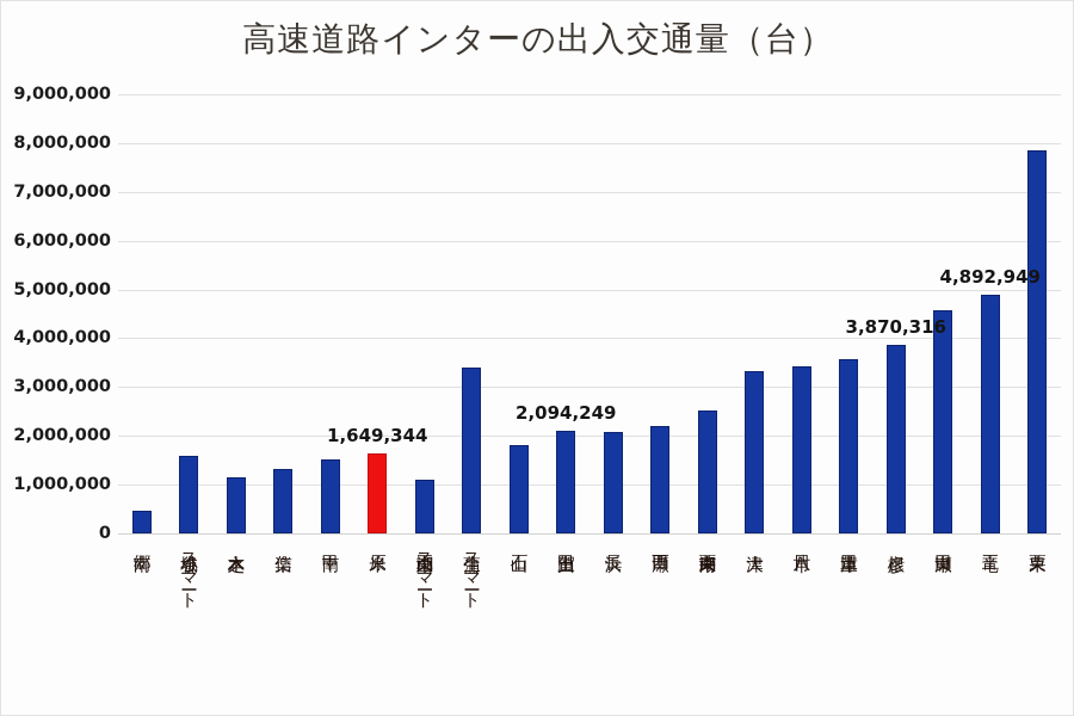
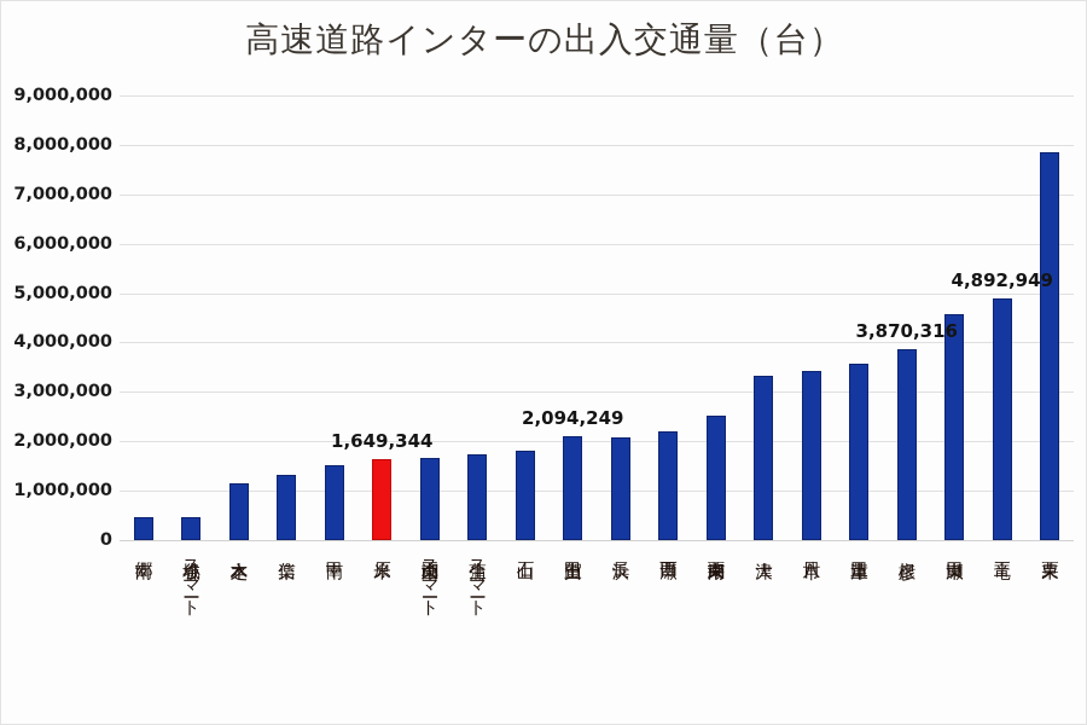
小谷城スマート: 1600000 -> 500000
湖東三山スマート: 1100000 -> 1700000
蒲生スマート: 3400000 -> 1700000
